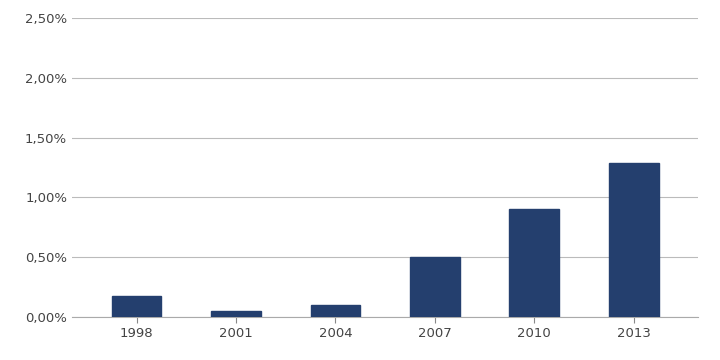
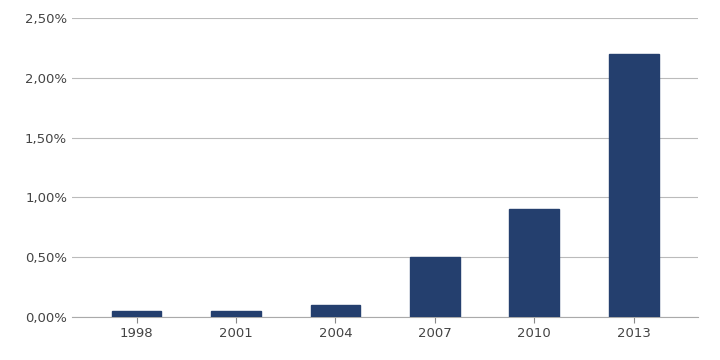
1998: 0,17% -> 0,05%
2013: 1,29% -> 2,20%
